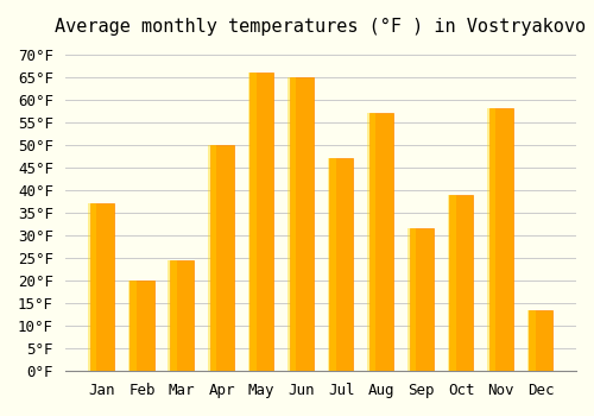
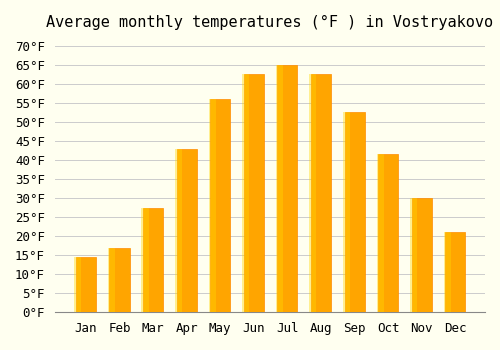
Jan: 37.0°F -> 14.5°F
Feb: 20.0°F -> 17.0°F
Mar: 24.5°F -> 27.5°F
Apr: 50.0°F -> 43.0°F
May: 66.0°F -> 56.0°F
Jun: 65.0°F -> 62.5°F
Jul: 47.0°F -> 65.0°F
Aug: 57.0°F -> 62.5°F
Sep: 31.5°F -> 52.5°F
Oct: 39.0°F -> 41.5°F
Nov: 58.0°F -> 30.0°F
Dec: 13.5°F -> 21.0°F
